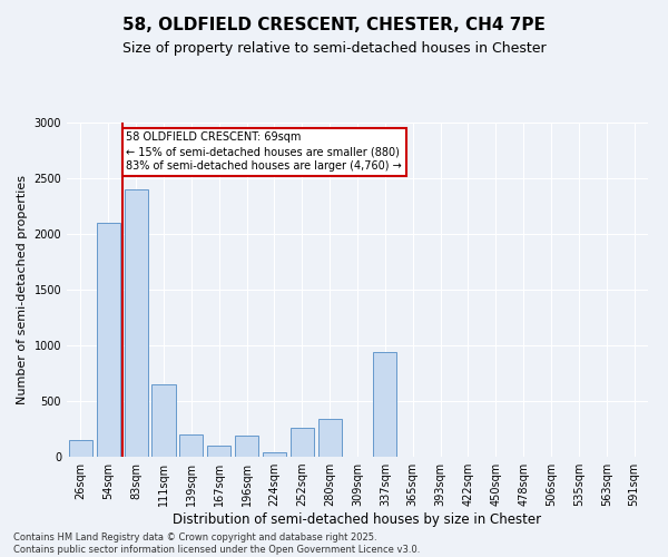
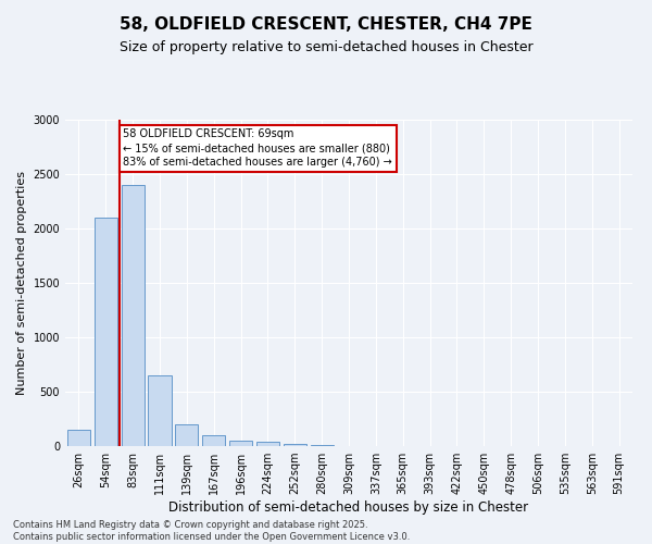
196sqm: 190 -> 60
252sqm: 260 -> 20
280sqm: 340 -> 10
337sqm: 940 -> 0
